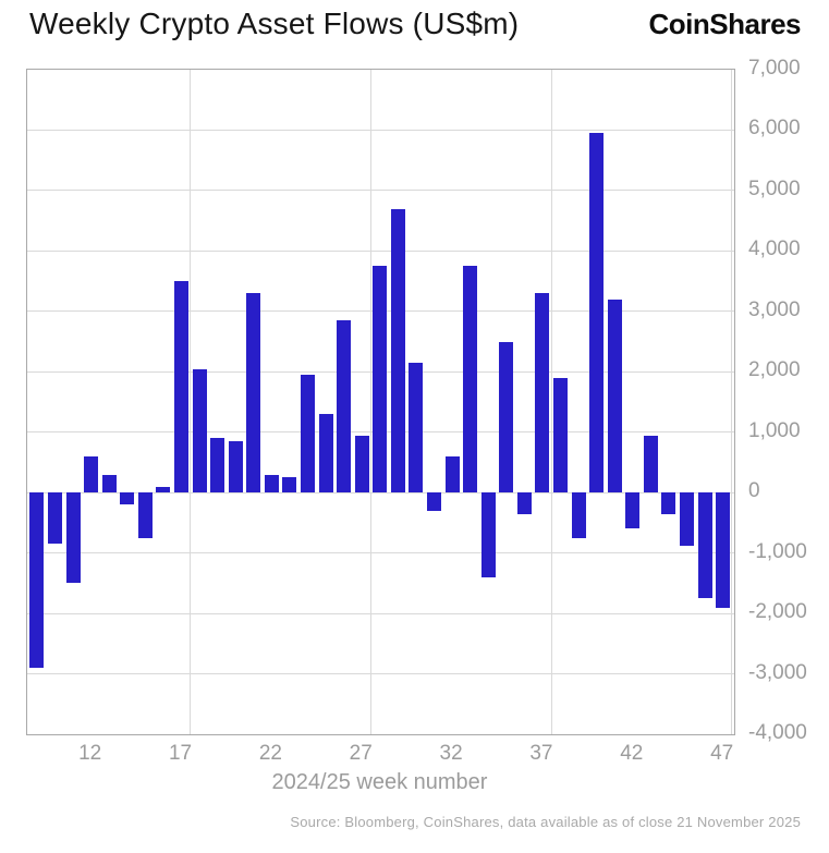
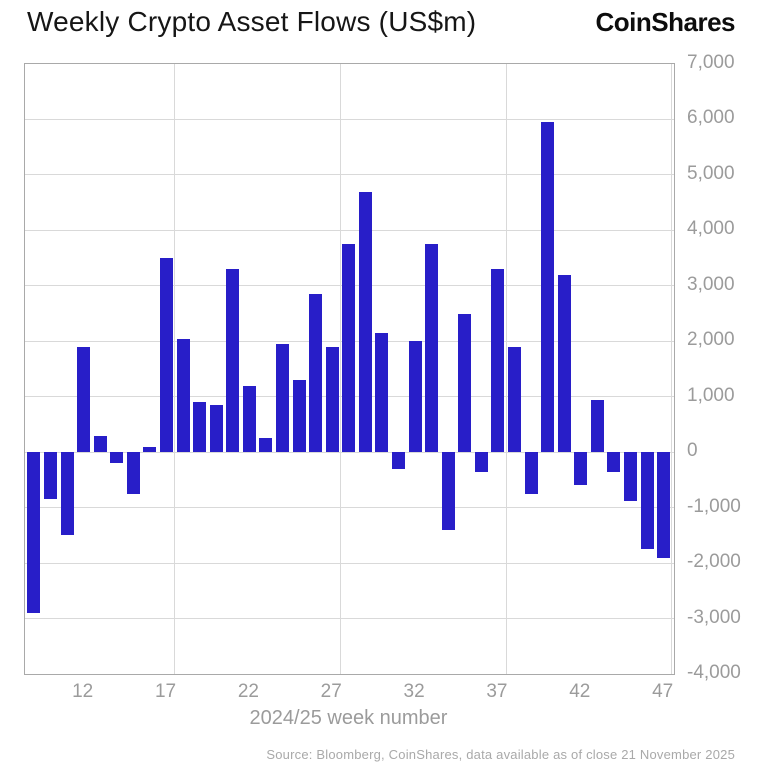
12: 600 -> 1900
22: 300 -> 1200
27: 1000 -> 1900
32: 600 -> 2000
